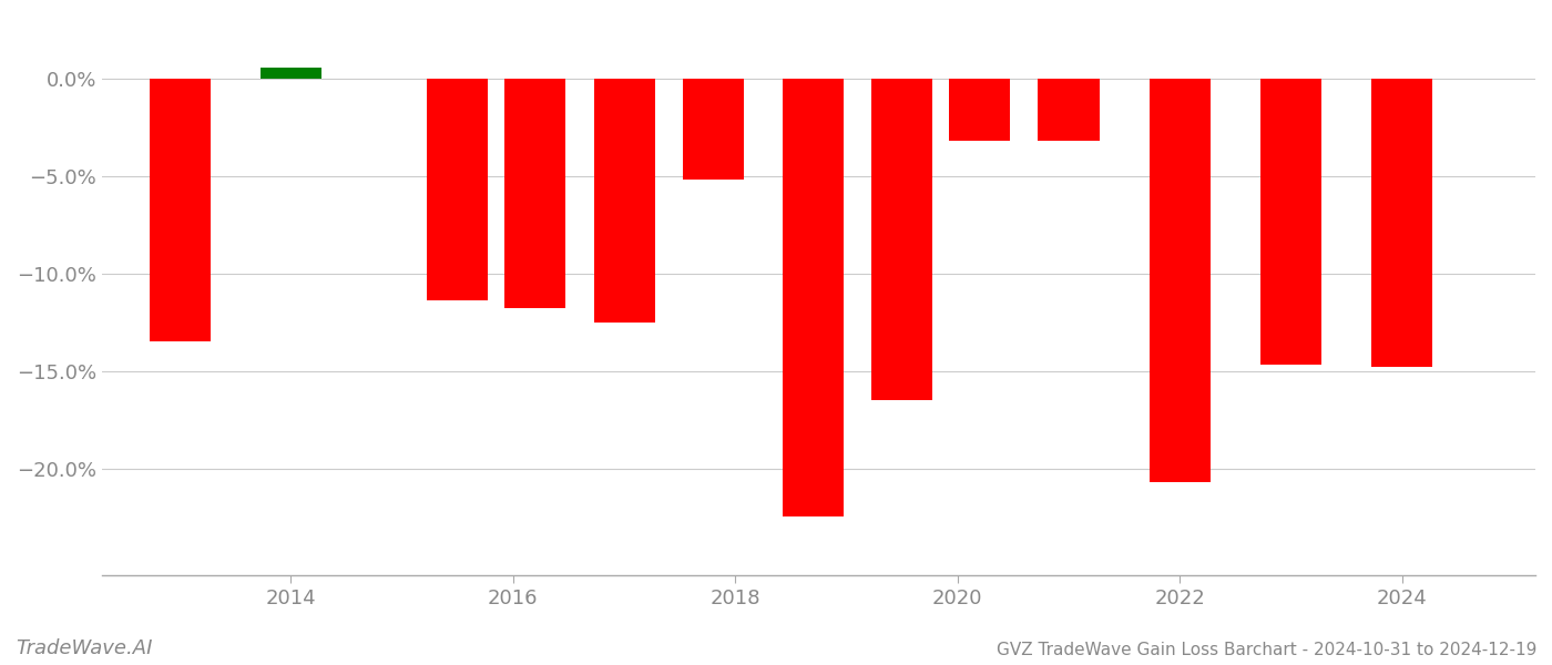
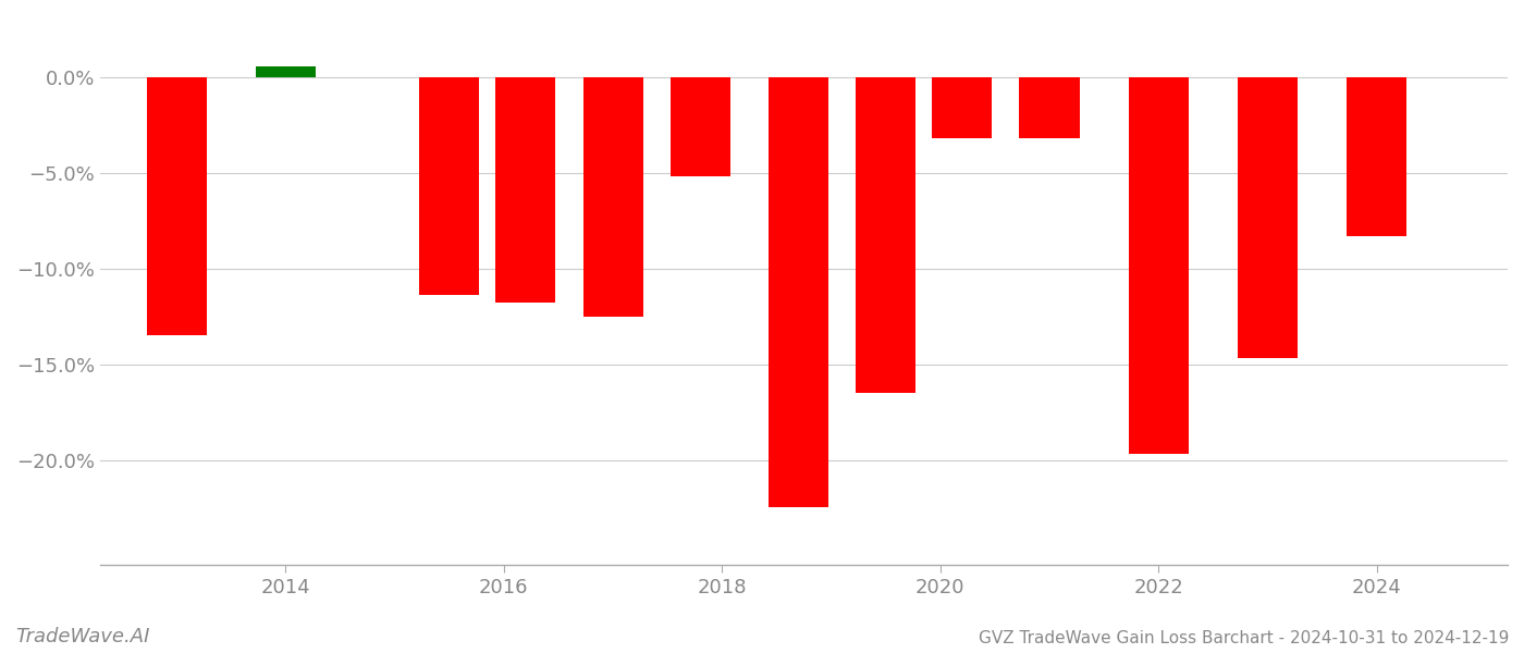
2022: -20.7% -> -19.7%
2024: -14.8% -> -8.3%
